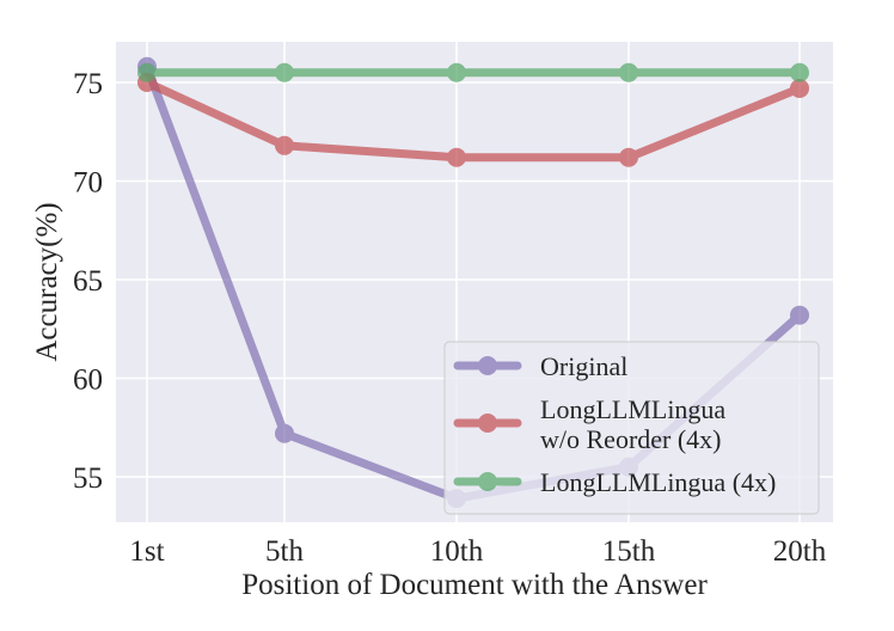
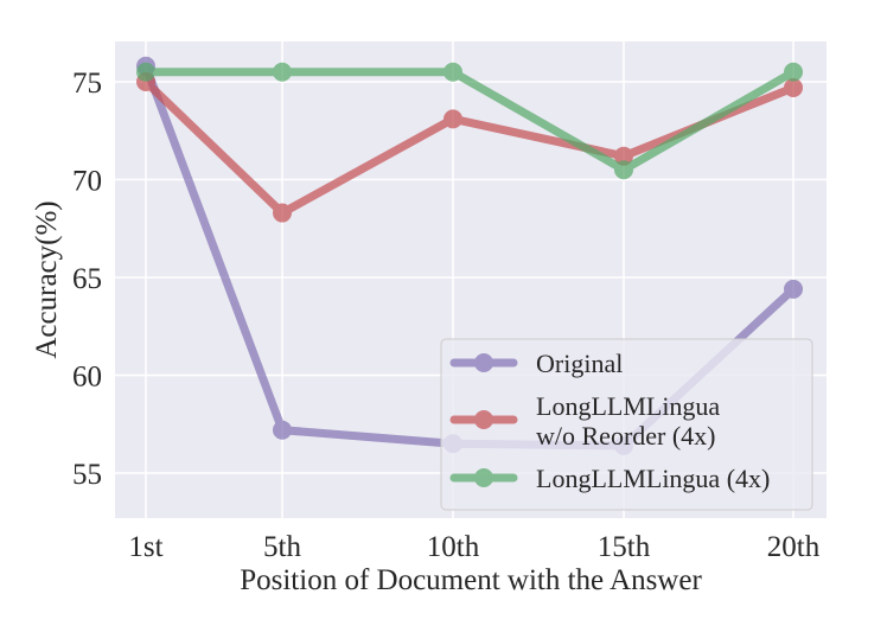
LongLLMLingua w/o Reorder (4x)/5th: 71.8 -> 68.3
Original/10th: 53.9 -> 56.5
LongLLMLingua w/o Reorder (4x)/10th: 71.2 -> 73.1
Original/15th: 55.5 -> 56.4
LongLLMLingua (4x)/15th: 75.5 -> 70.5
Original/20th: 63.2 -> 64.4
